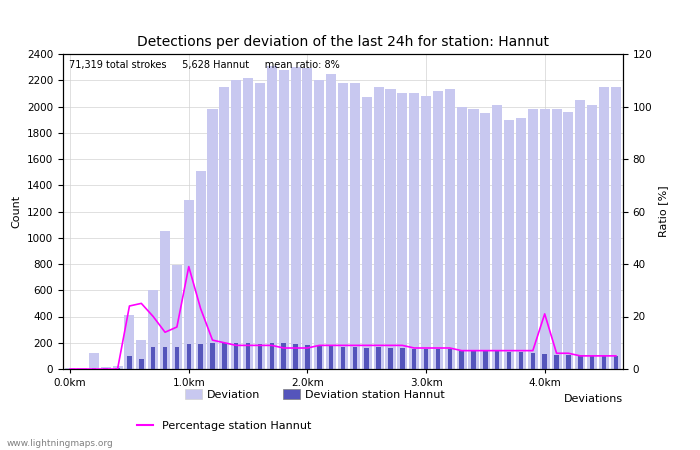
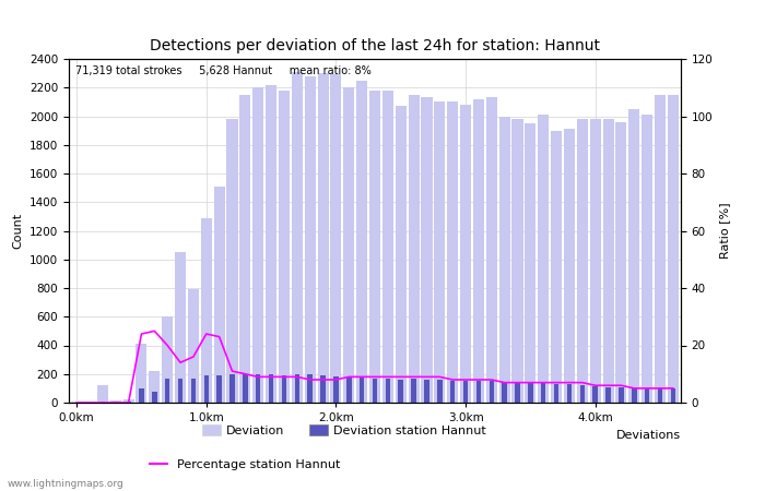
Percentage station Hannut/1.0km: 39 -> 24
Percentage station Hannut/4.0km: 21 -> 6
